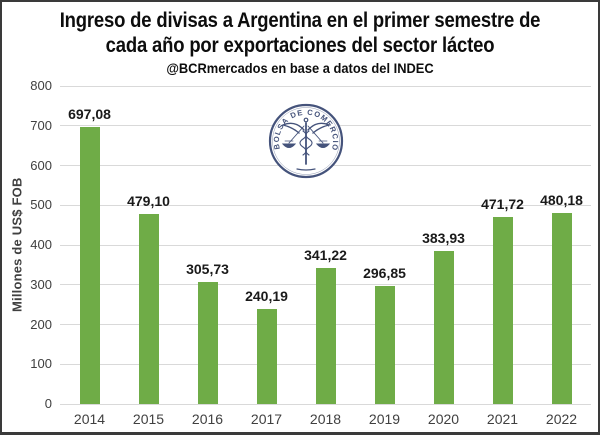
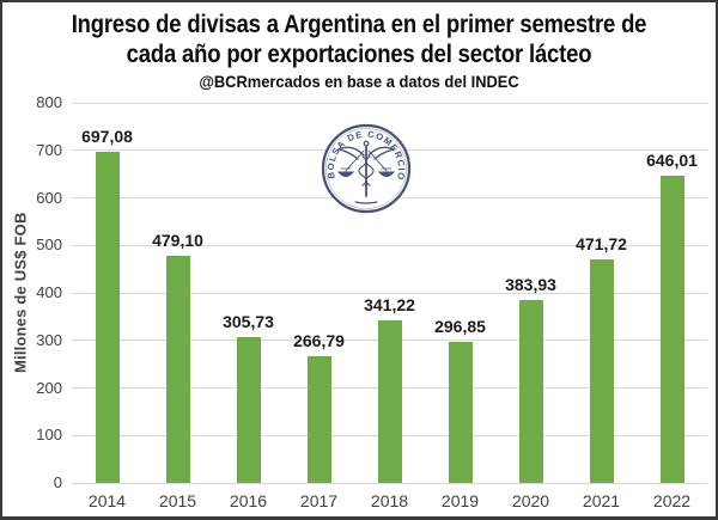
2017: 240,19 -> 266,79
2022: 480,18 -> 646,01
